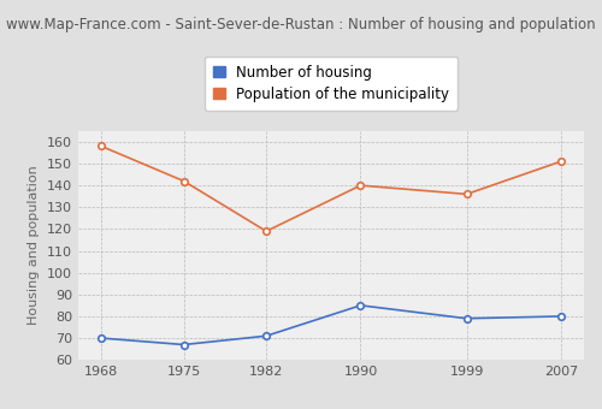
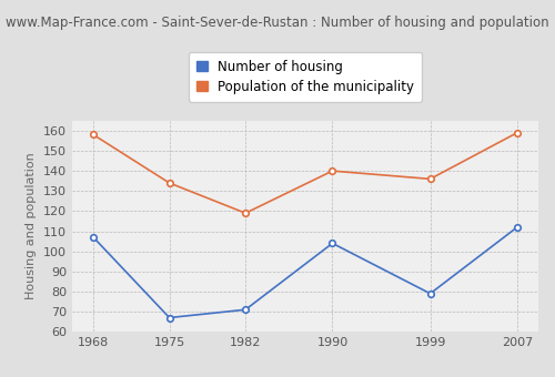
Number of housing/1968: 70 -> 107
Population of the municipality/1975: 142 -> 134
Number of housing/1990: 85 -> 104
Number of housing/2007: 80 -> 112
Population of the municipality/2007: 151 -> 159
